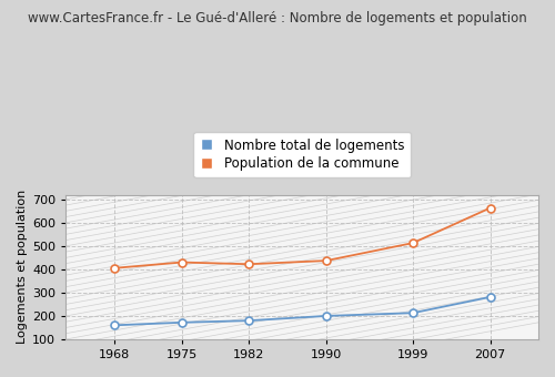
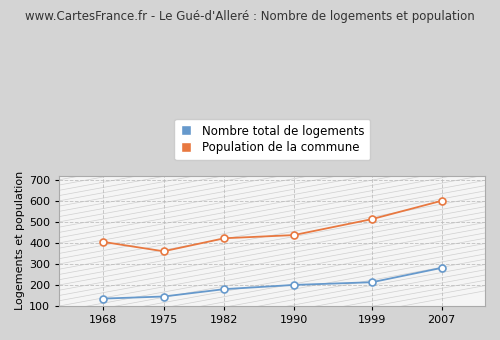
Nombre total de logements/1968: 160 -> 135
Nombre total de logements/1975: 172 -> 145
Population de la commune/1975: 430 -> 360
Population de la commune/2007: 663 -> 600
